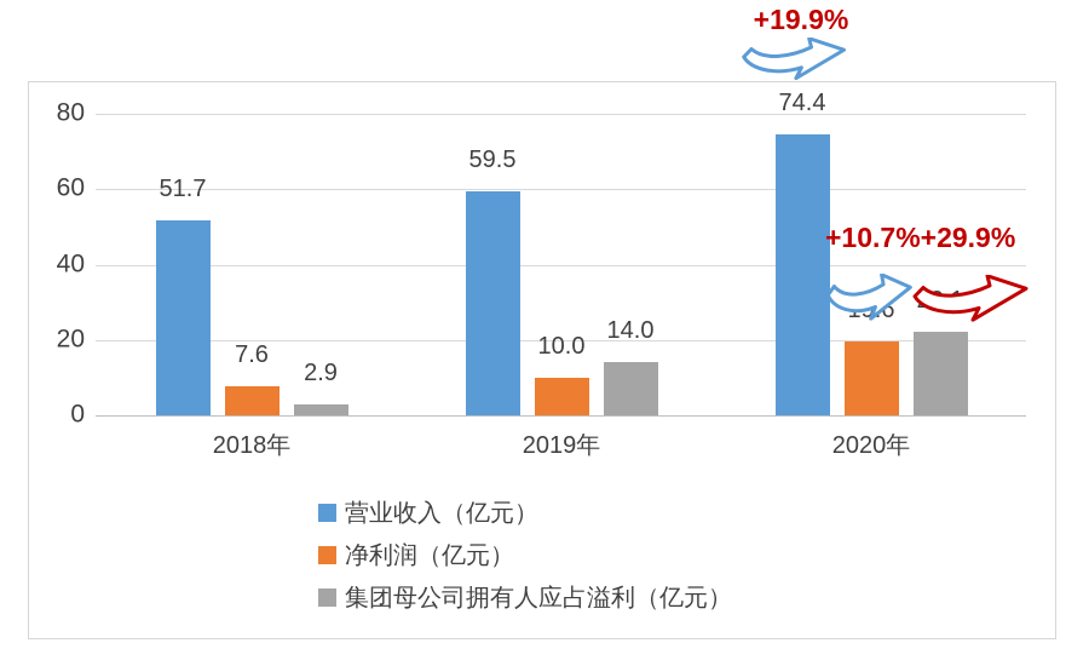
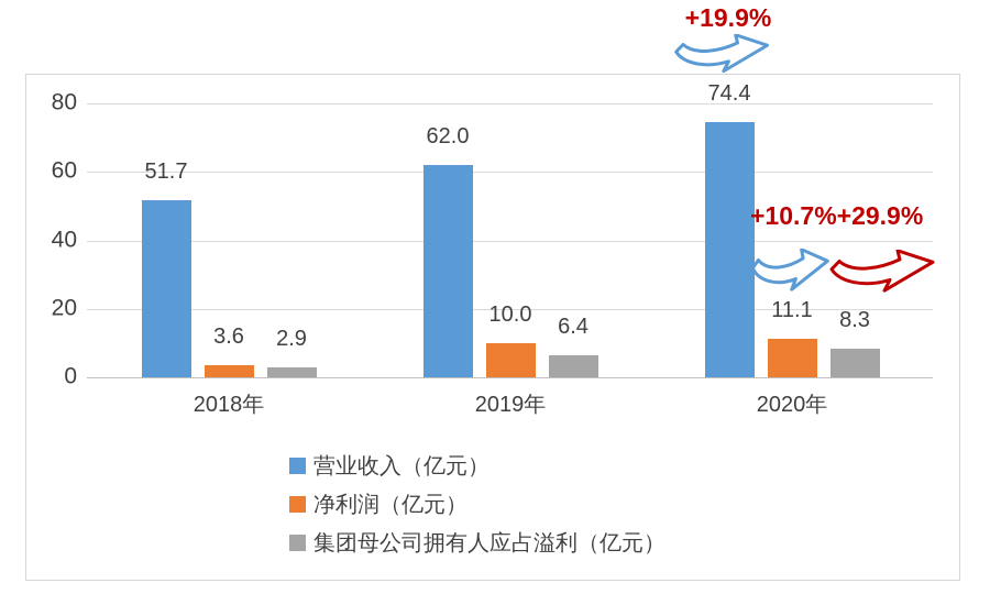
净利润（亿元）/2018年: 7.6 -> 3.6
营业收入（亿元）/2019年: 59.5 -> 62.0
集团母公司拥有人应占溢利（亿元）/2019年: 14.0 -> 6.4
净利润（亿元）/2020年: 19.6 -> 11.1
集团母公司拥有人应占溢利（亿元）/2020年: 22.1 -> 8.3
